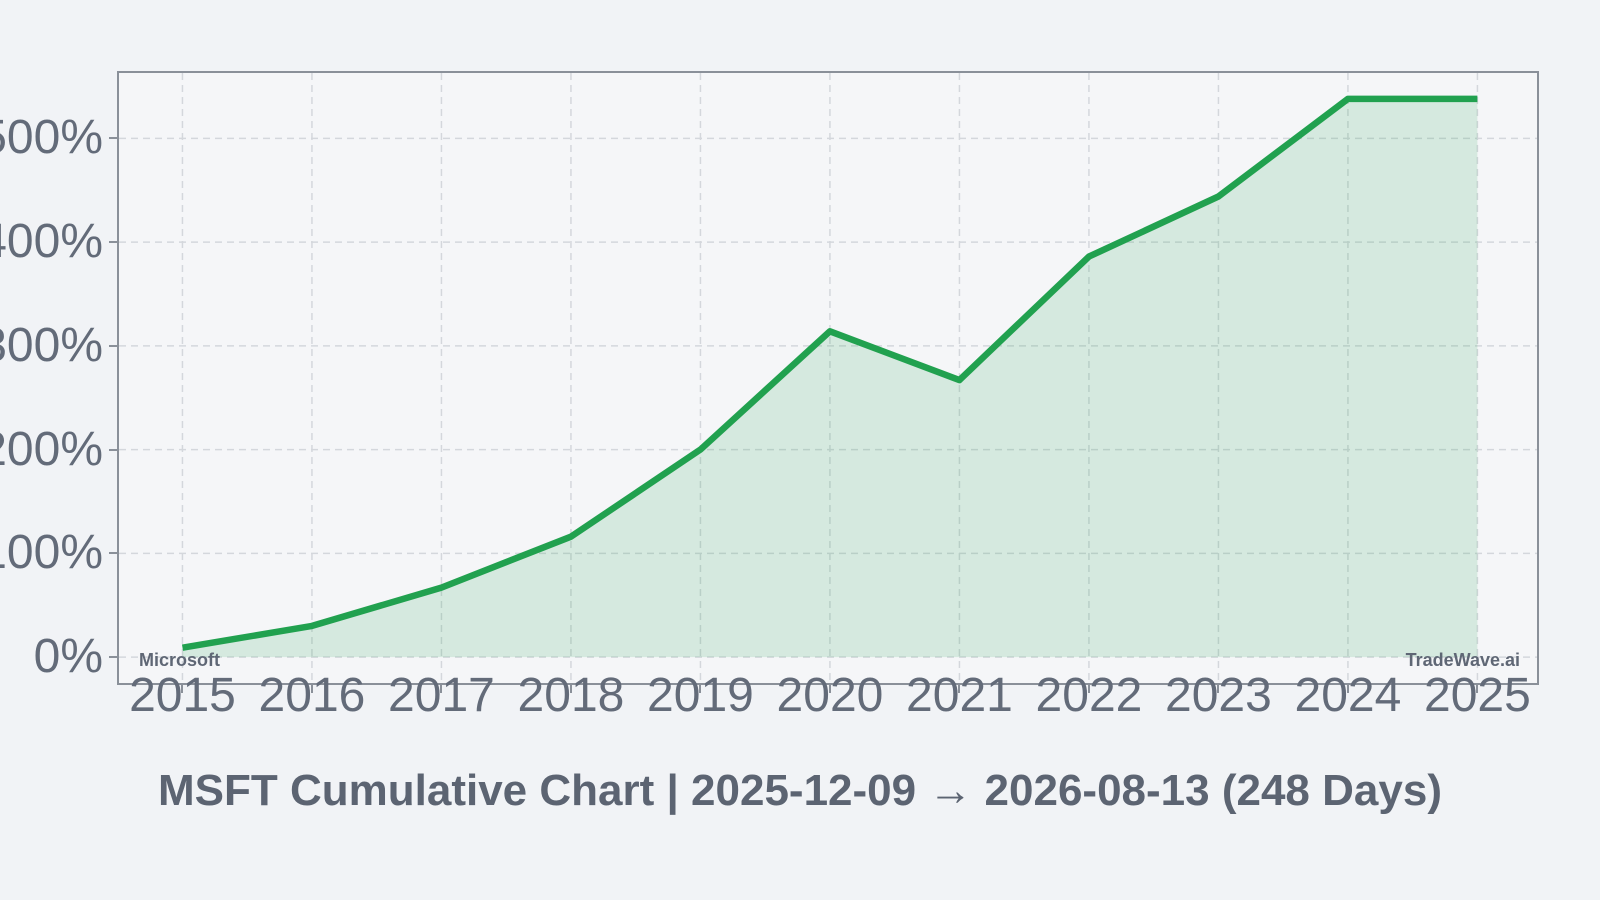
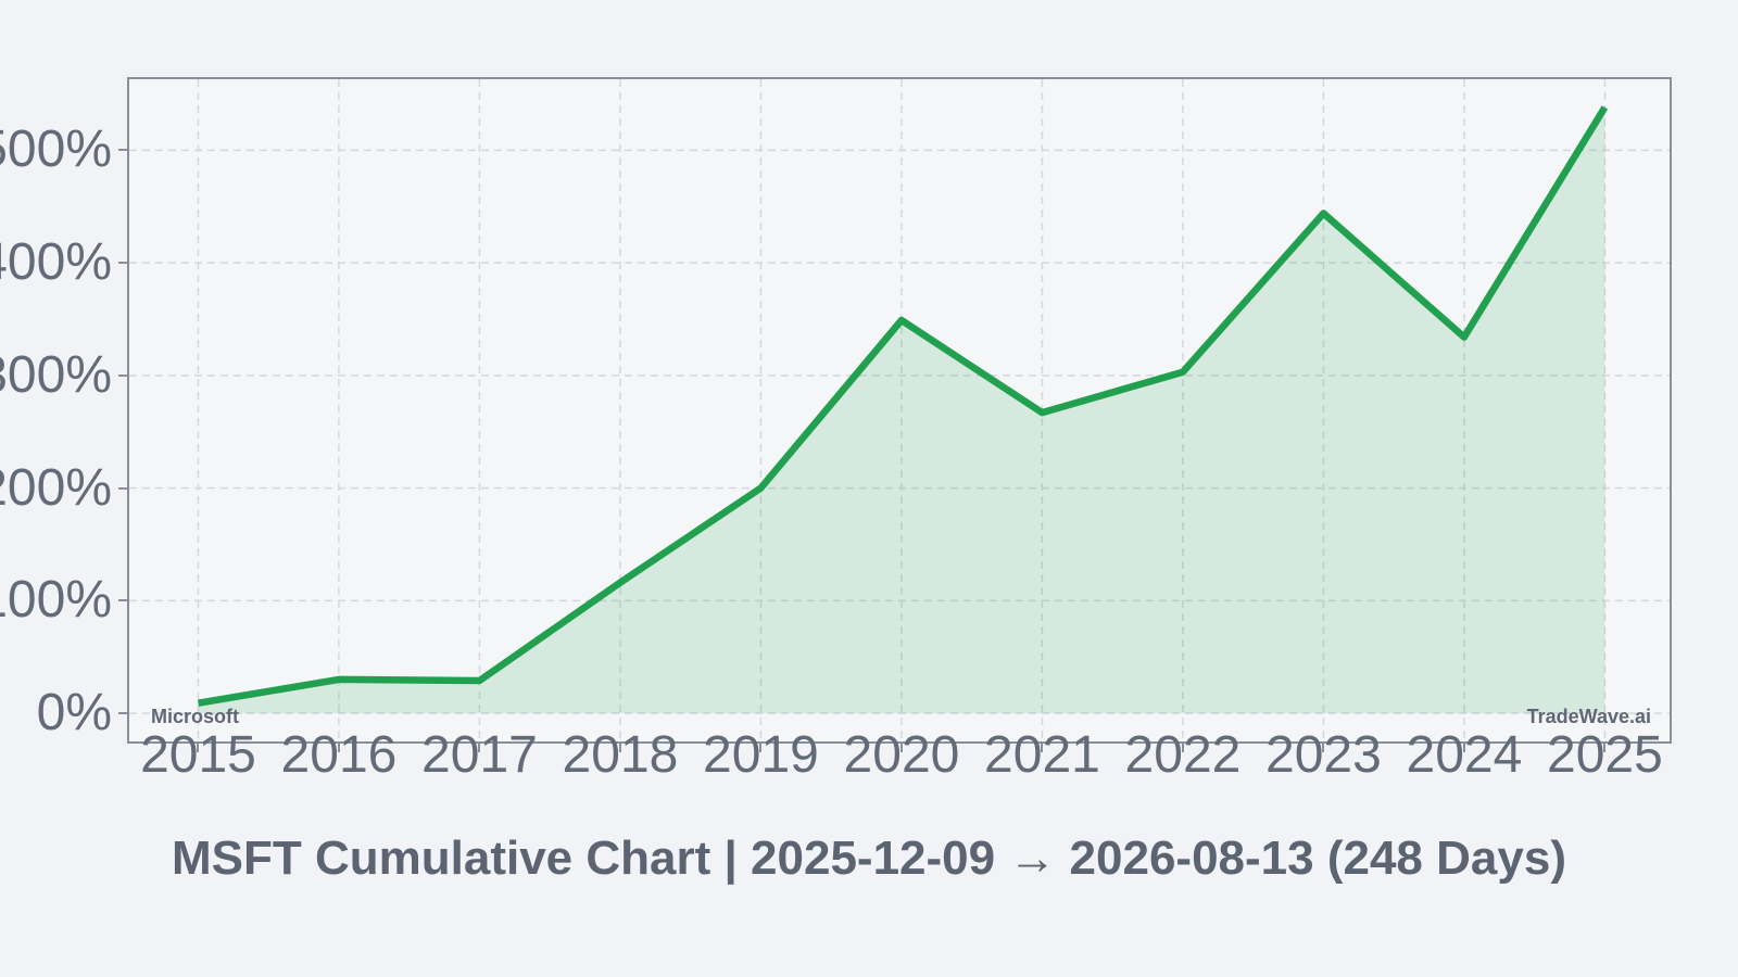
2017: 67% -> 29%
2020: 314% -> 349%
2022: 386% -> 303%
2024: 538% -> 334%
